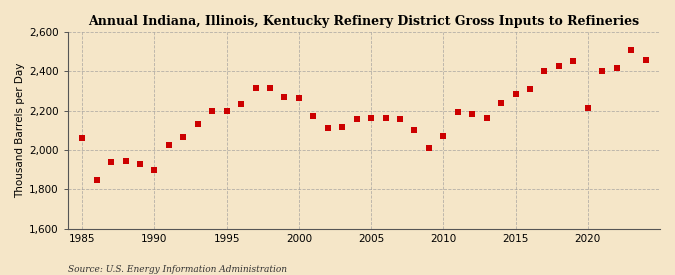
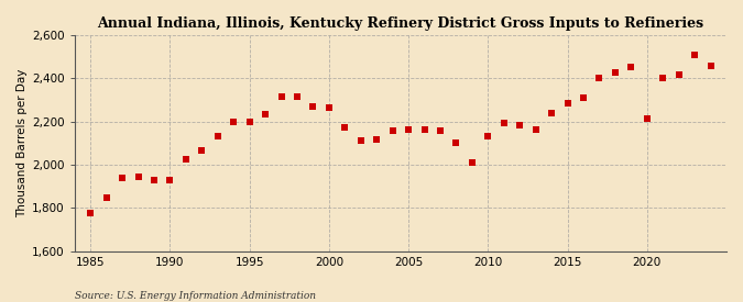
1985: 2,060 -> 1,780
1990: 1,900 -> 1,930
2010: 2,070 -> 2,130
